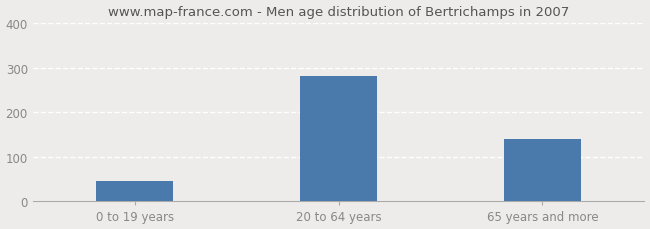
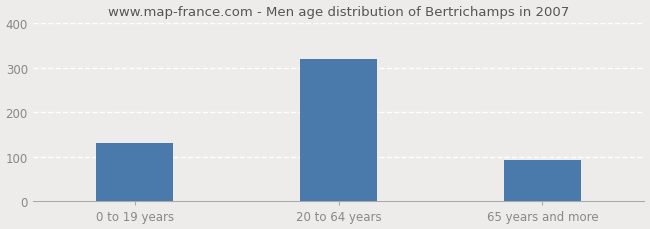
0 to 19 years: 45 -> 130
20 to 64 years: 280 -> 318
65 years and more: 140 -> 92
